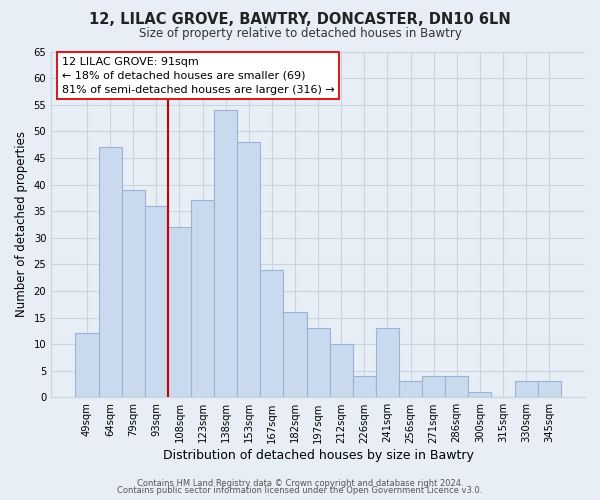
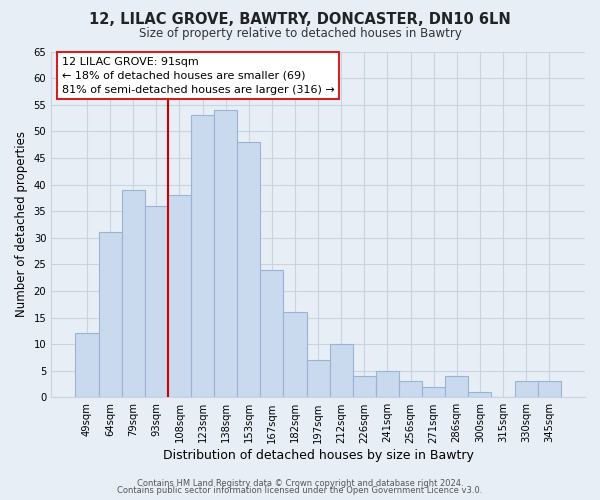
64sqm: 47 -> 31
108sqm: 32 -> 38
123sqm: 37 -> 53
197sqm: 13 -> 7
241sqm: 13 -> 5
271sqm: 4 -> 2
